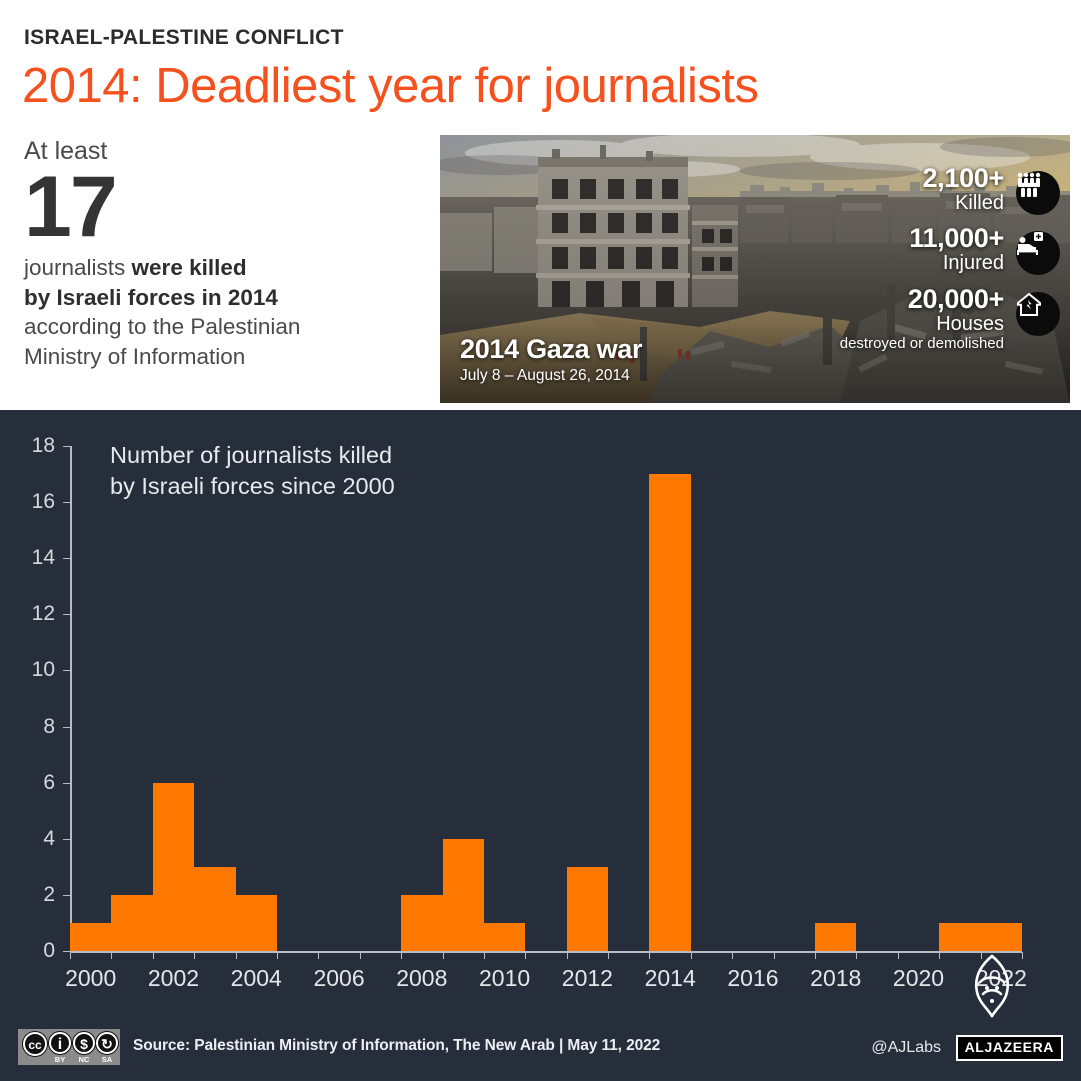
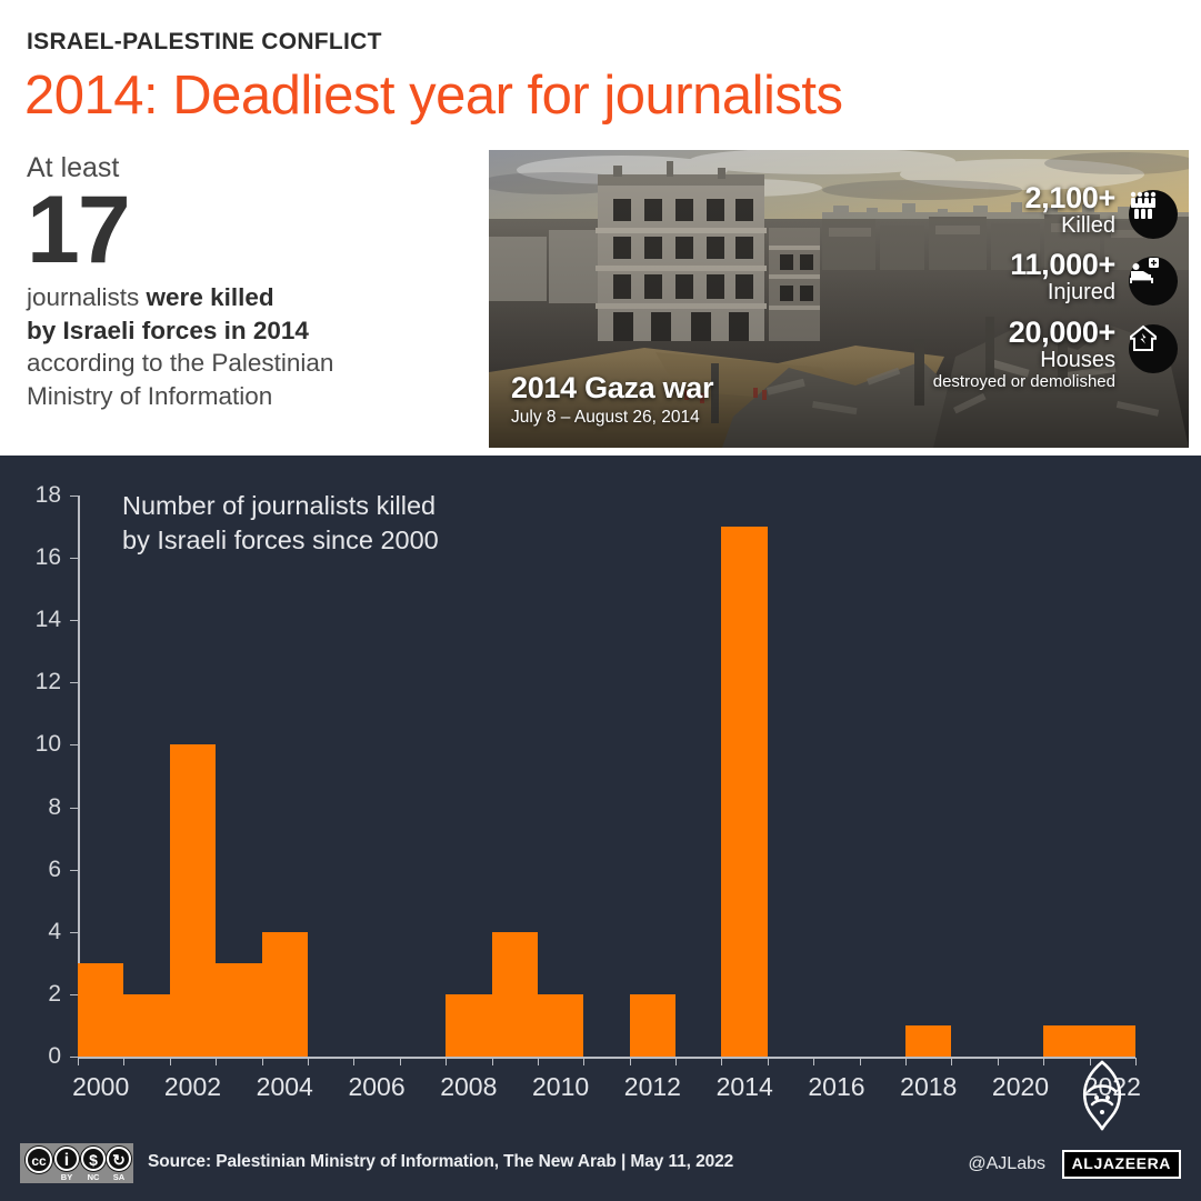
2000: 1 -> 3
2002: 6 -> 10
2004: 2 -> 4
2010: 1 -> 2
2012: 3 -> 2
